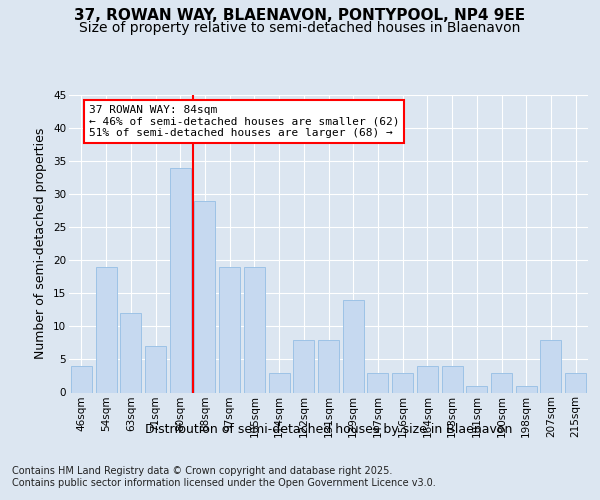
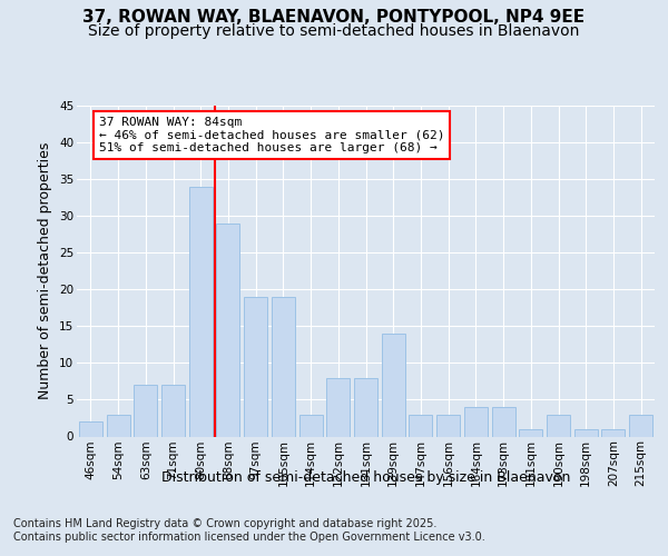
46sqm: 4 -> 2
54sqm: 19 -> 3
63sqm: 12 -> 7
207sqm: 8 -> 1
